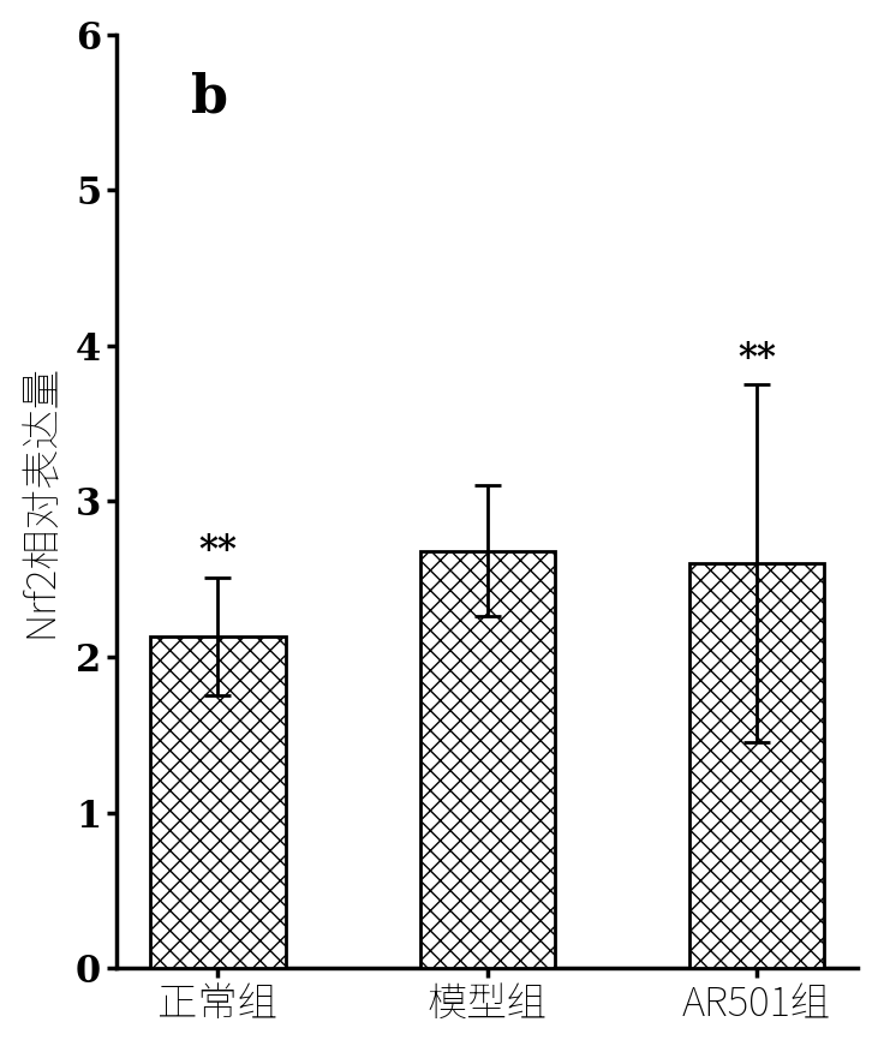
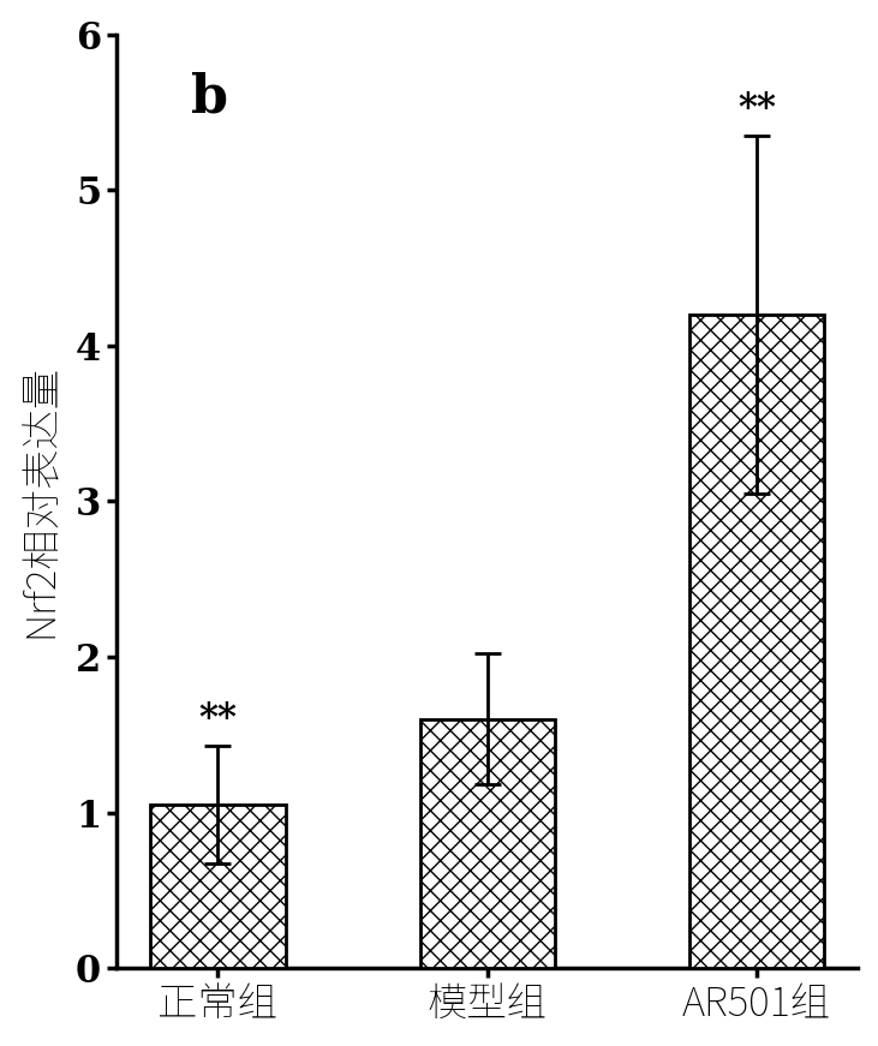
正常组: 2.13 -> 1.05
模型组: 2.68 -> 1.60
AR501组: 2.60 -> 4.20
